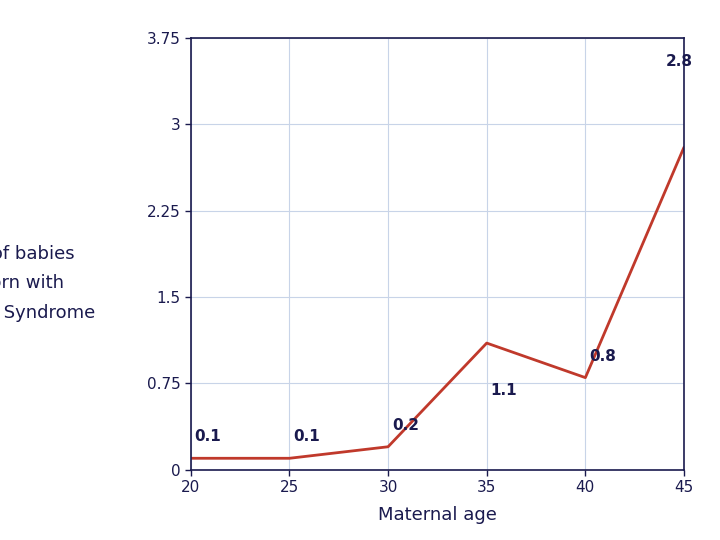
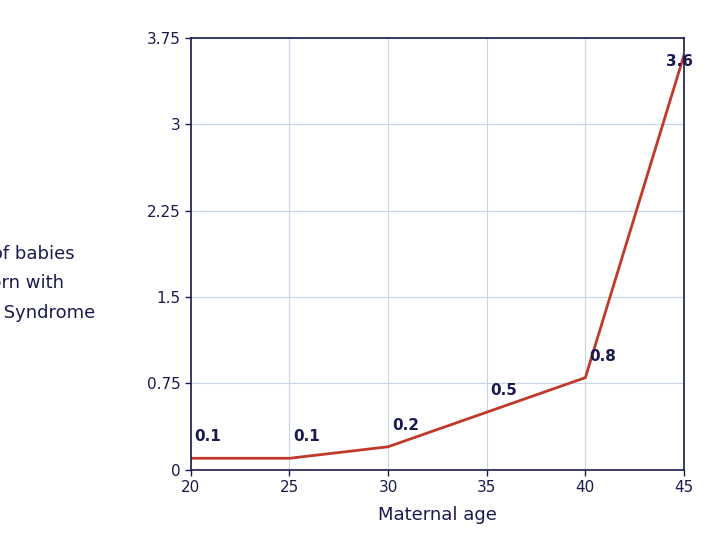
35: 1.1 -> 0.5
45: 2.8 -> 3.6
